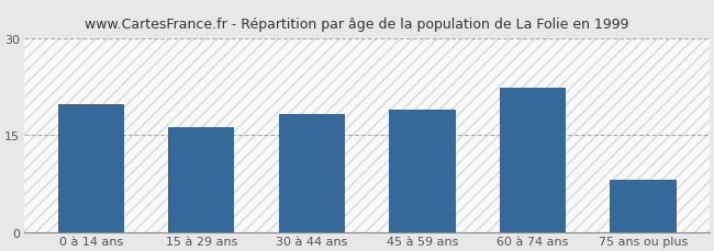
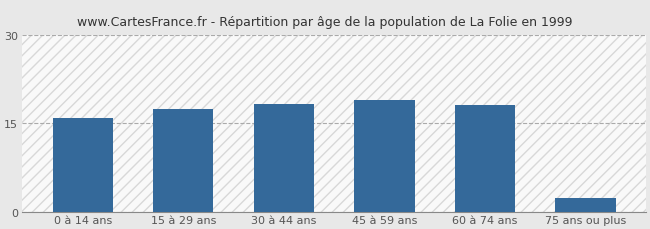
0 à 14 ans: 19.8 -> 15.9
15 à 29 ans: 16.2 -> 17.5
60 à 74 ans: 22.4 -> 18.1
75 ans ou plus: 8.2 -> 2.3
